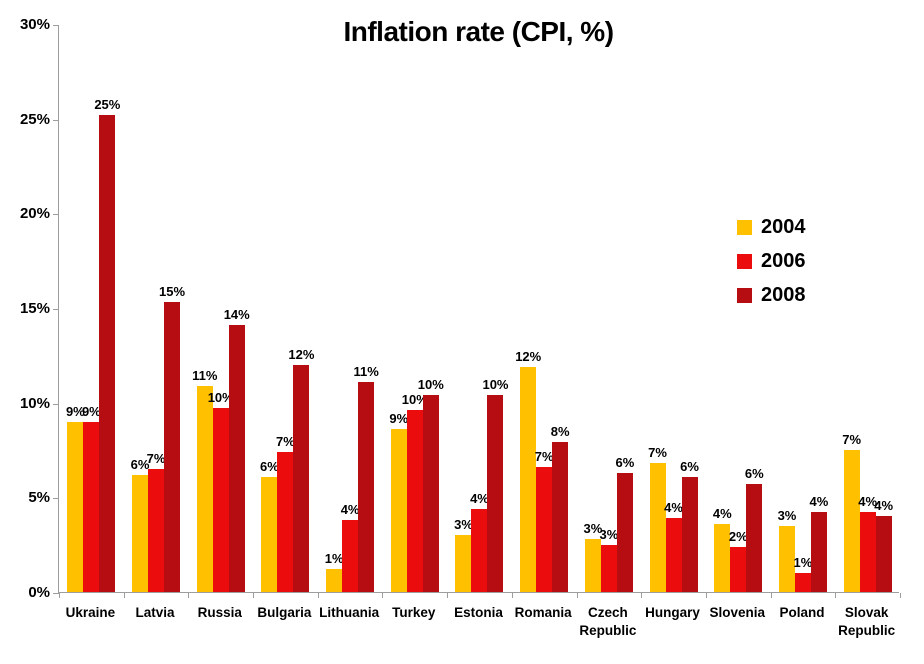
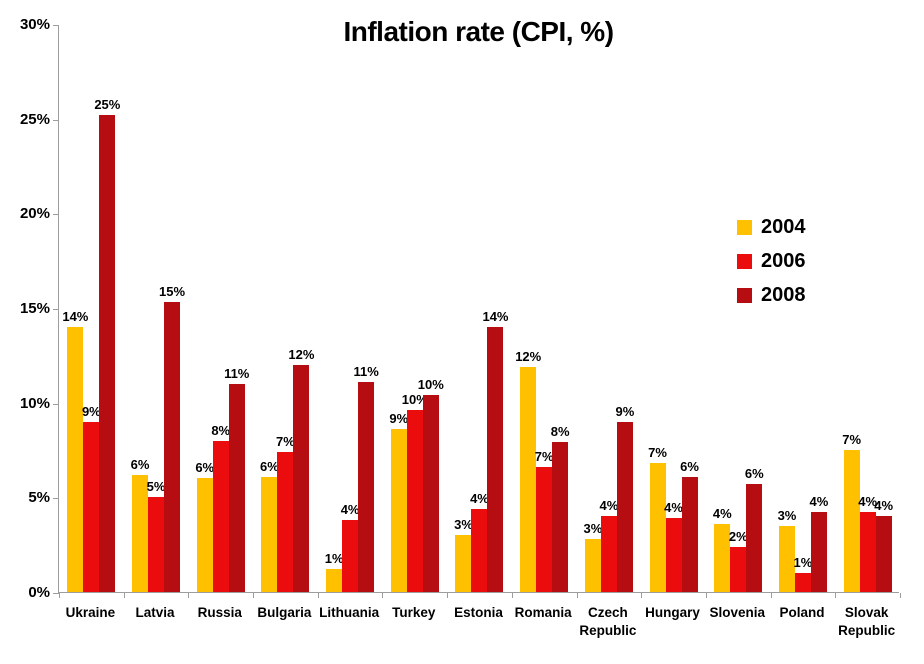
2004/Ukraine: 9% -> 14%
2006/Latvia: 7% -> 5%
2004/Russia: 11% -> 6%
2006/Russia: 10% -> 8%
2008/Russia: 14% -> 11%
2008/Estonia: 10% -> 14%
2006/Czech Republic: 3% -> 4%
2008/Czech Republic: 6% -> 9%
